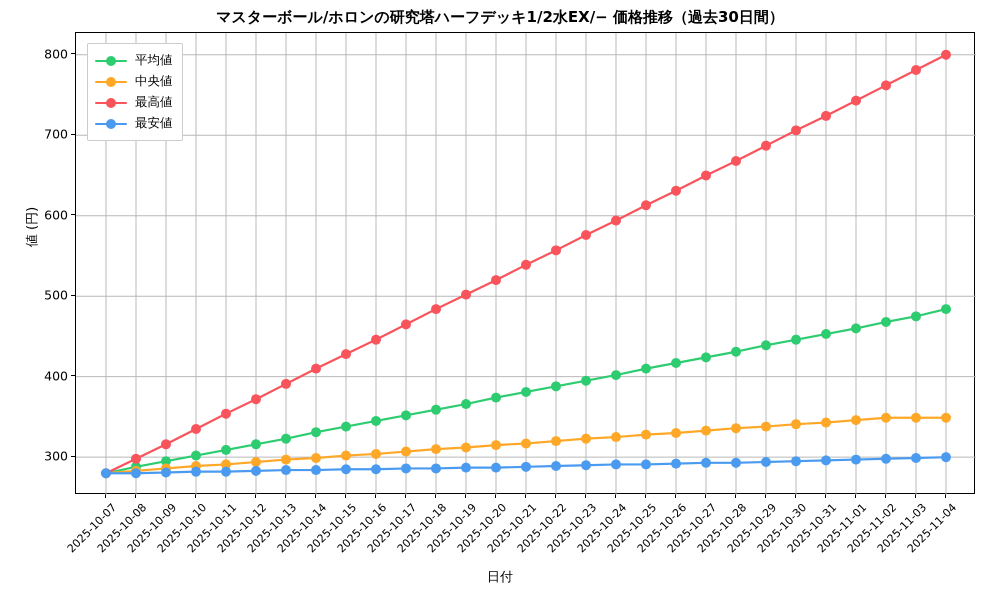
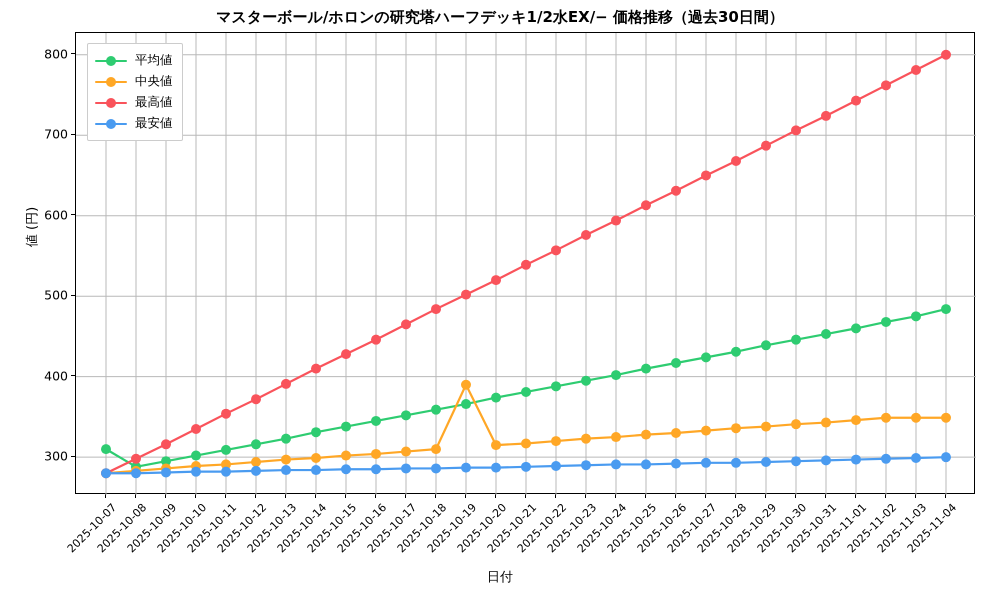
平均値/2025-10-07: 280 -> 310
中央値/2025-10-19: 310 -> 390
